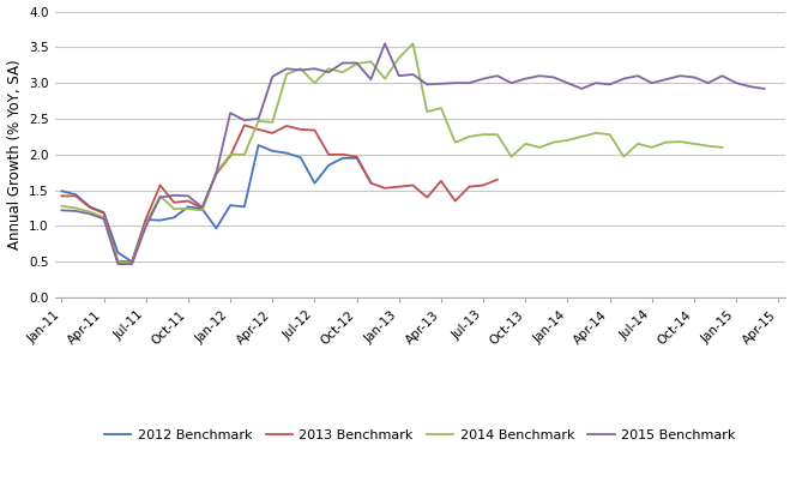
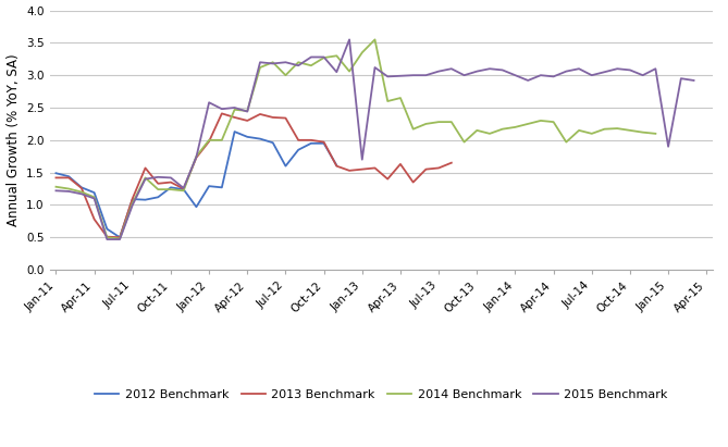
2013 Benchmark/Apr-11: 1.18 -> 0.78
2015 Benchmark/Apr-12: 3.09 -> 2.44
2015 Benchmark/Jan-13: 3.10 -> 1.70
2015 Benchmark/Jan-15: 3.00 -> 1.90
